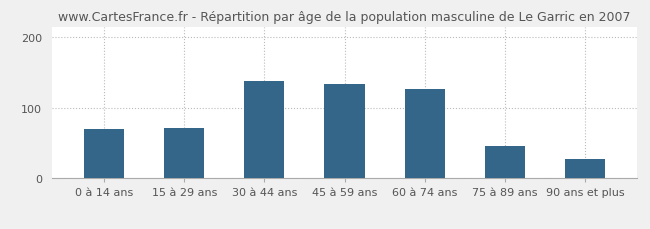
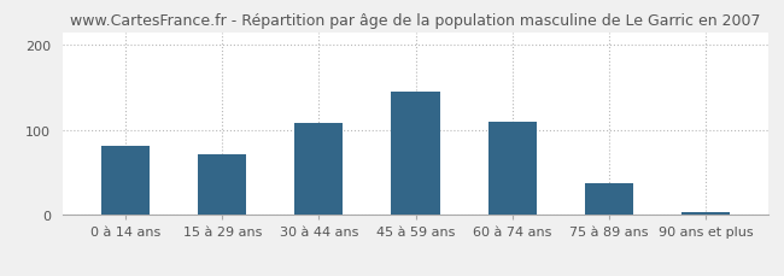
0 à 14 ans: 70 -> 82
30 à 44 ans: 138 -> 108
45 à 59 ans: 134 -> 145
60 à 74 ans: 126 -> 109
75 à 89 ans: 46 -> 38
90 ans et plus: 28 -> 3
